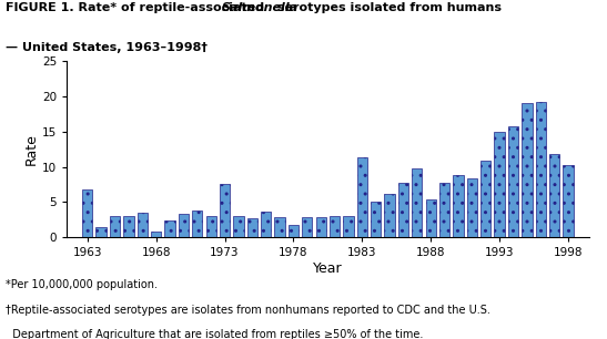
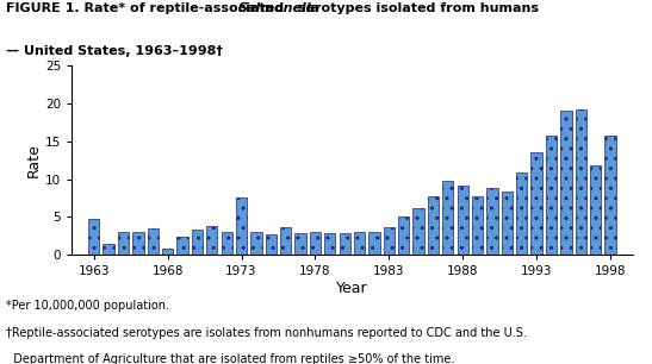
1963: 6.8 -> 4.8
1978: 1.8 -> 3.0
1983: 11.4 -> 3.6
1988: 5.4 -> 9.2
1993: 15.0 -> 13.5
1998: 10.2 -> 15.7
